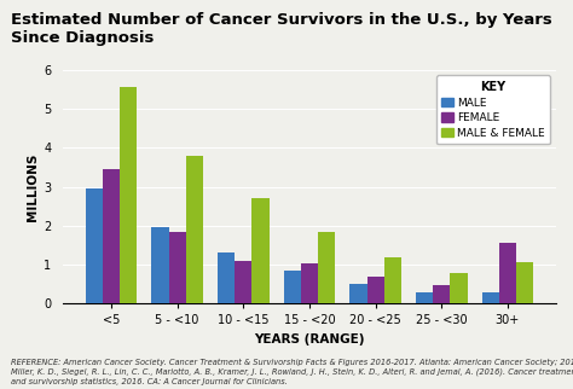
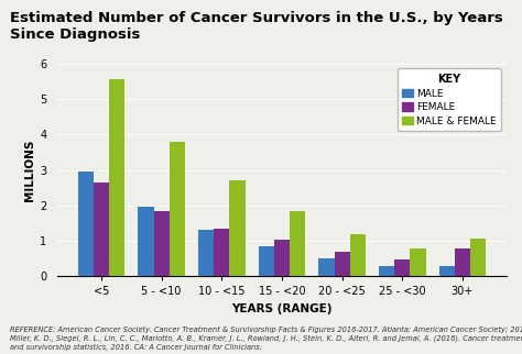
FEMALE/<5: 3.45 -> 2.63
FEMALE/10 - <15: 1.10 -> 1.33
FEMALE/30+: 1.55 -> 0.77
